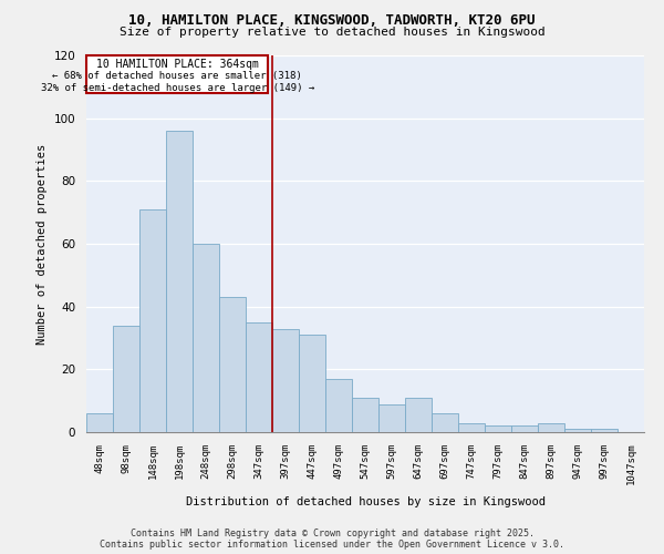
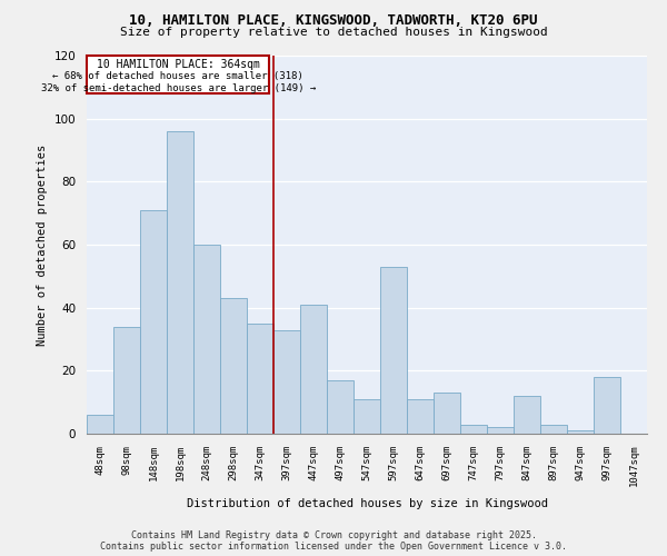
447sqm: 31 -> 41
597sqm: 9 -> 53
697sqm: 6 -> 13
847sqm: 2 -> 12
997sqm: 1 -> 18
